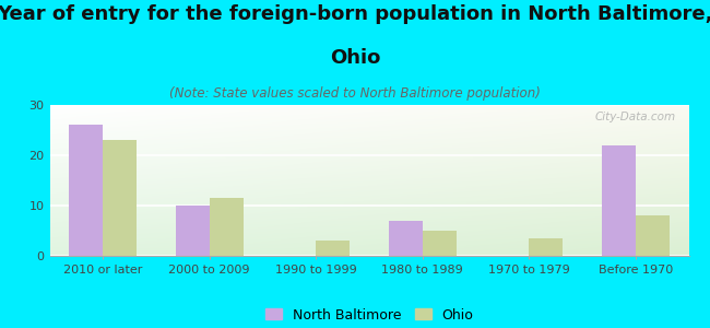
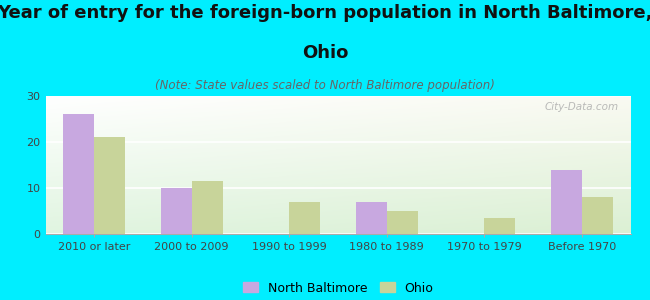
Ohio/2010 or later: 23.0 -> 21.0
Ohio/1990 to 1999: 3.0 -> 7.0
North Baltimore/Before 1970: 22 -> 14
